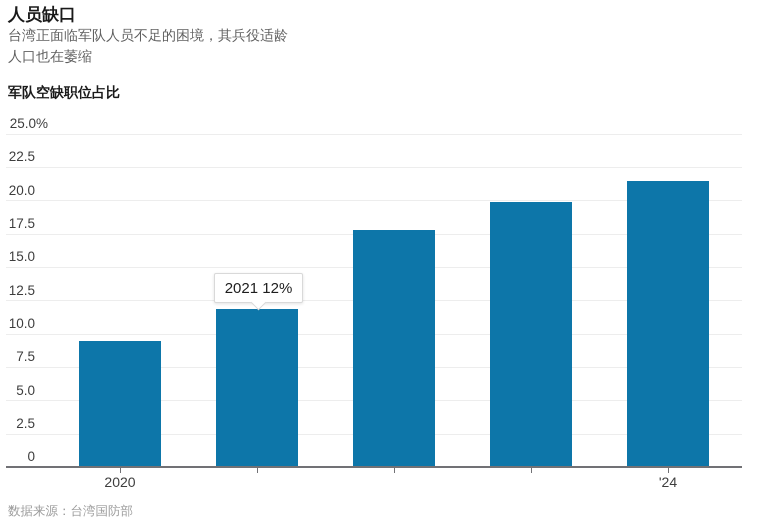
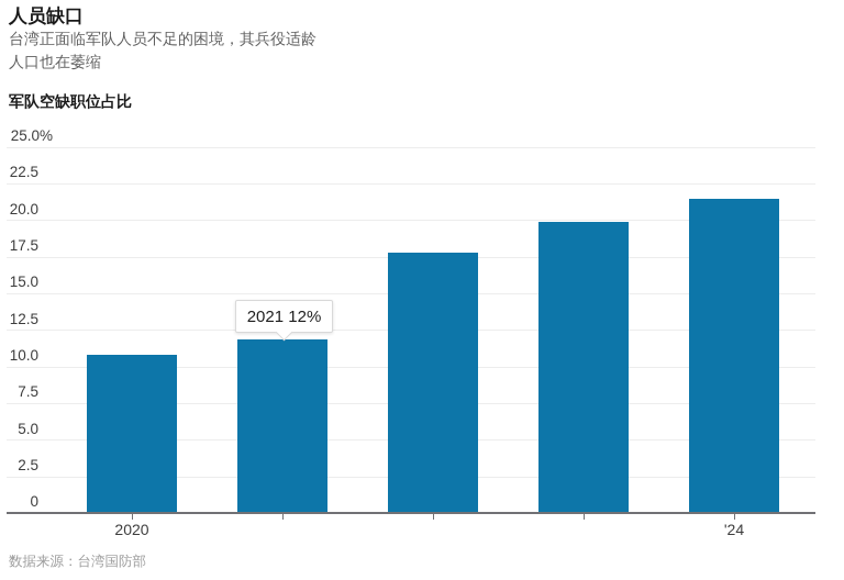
2020: 9.5 -> 10.8
